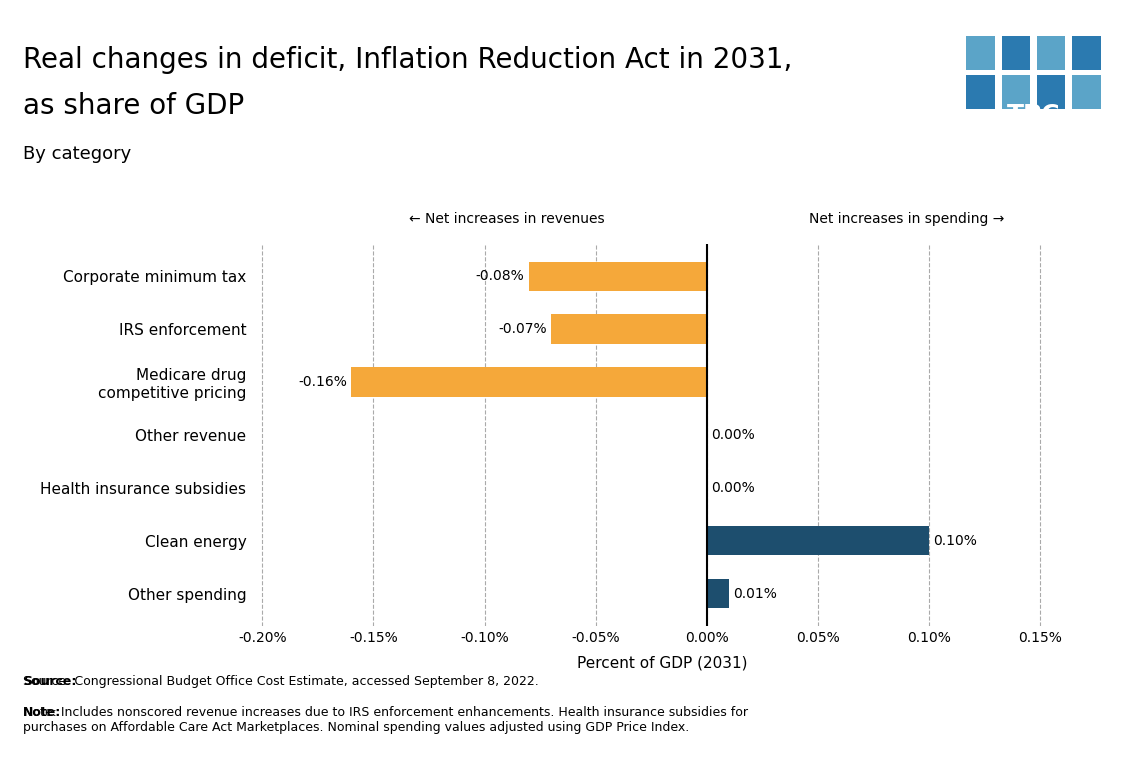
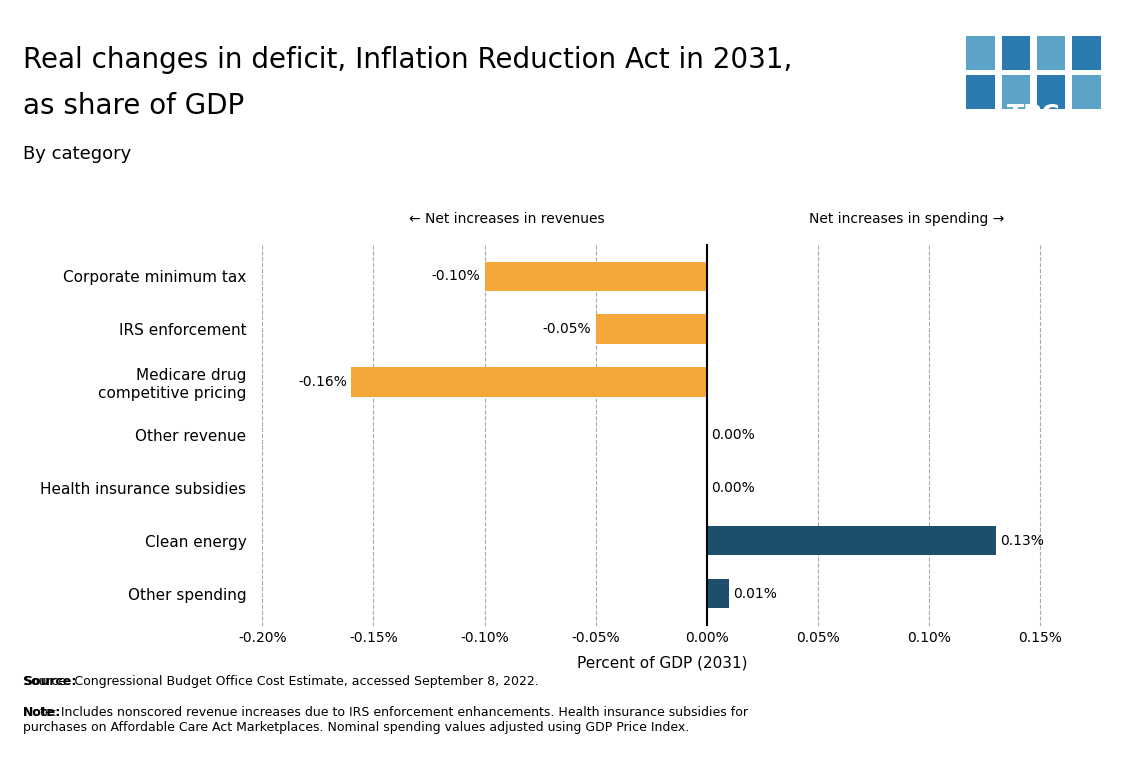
Corporate minimum tax: -0.08% -> -0.10%
IRS enforcement: -0.07% -> -0.05%
Clean energy: 0.10% -> 0.13%
